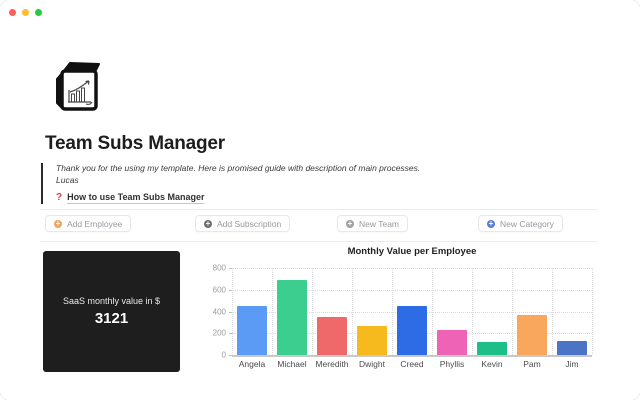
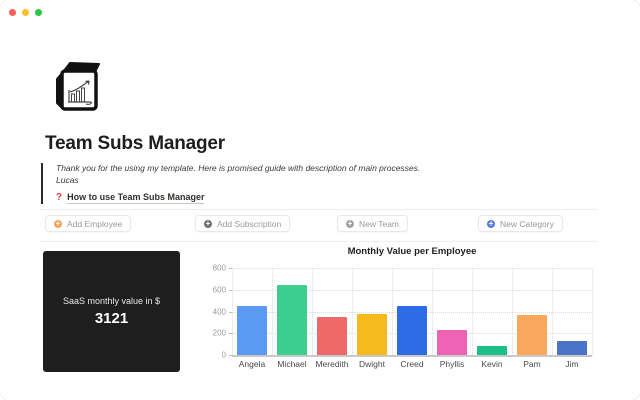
Michael: 690 -> 640
Dwight: 270 -> 380
Kevin: 120 -> 80
